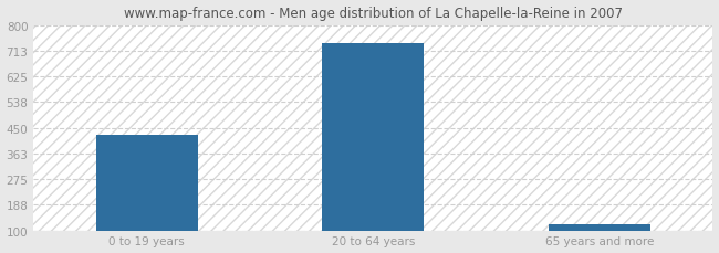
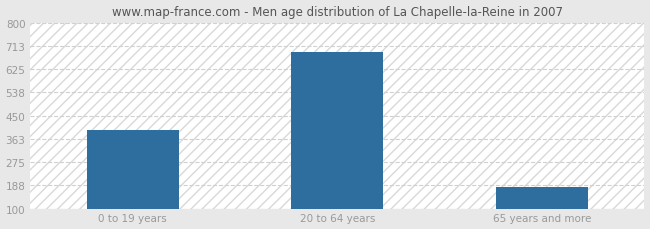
0 to 19 years: 425 -> 395
20 to 64 years: 740 -> 690
65 years and more: 120 -> 180
